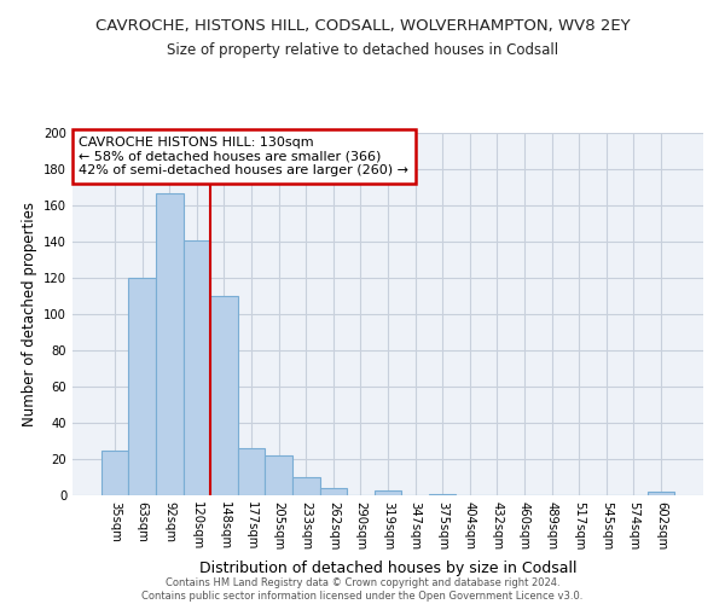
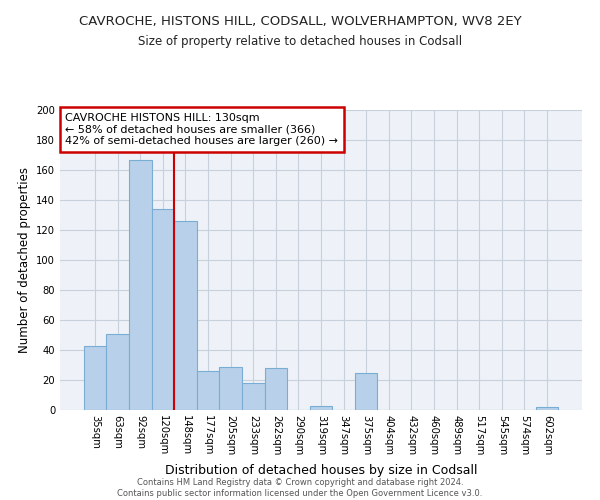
35sqm: 25 -> 43
63sqm: 120 -> 51
120sqm: 141 -> 134
148sqm: 110 -> 126
205sqm: 22 -> 29
233sqm: 10 -> 18
262sqm: 4 -> 28
375sqm: 1 -> 25
